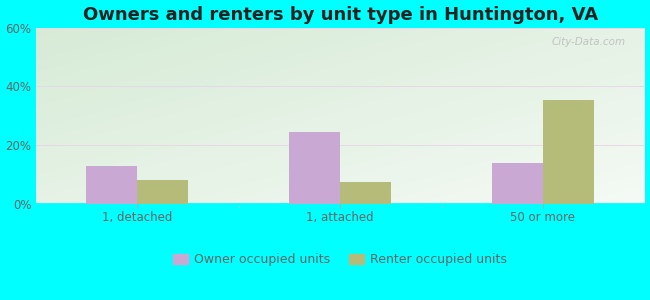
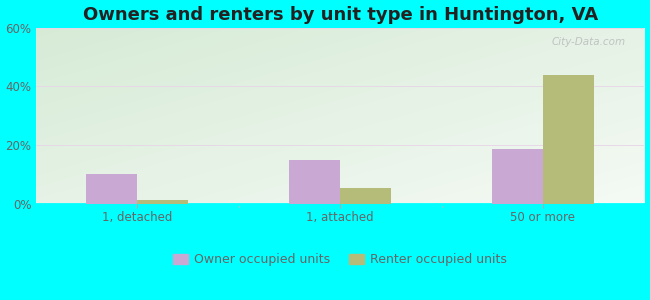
Owner occupied units/1, detached: 13.0% -> 10.0%
Renter occupied units/1, detached: 8.0% -> 1.2%
Owner occupied units/1, attached: 24.5% -> 15.0%
Renter occupied units/1, attached: 7.5% -> 5.5%
Owner occupied units/50 or more: 14.0% -> 18.5%
Renter occupied units/50 or more: 35.5% -> 44.0%
